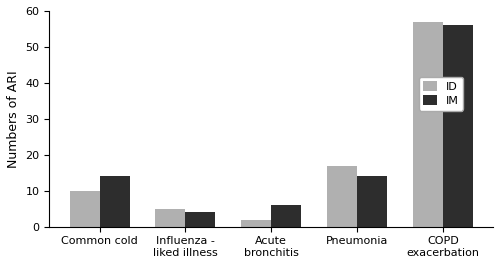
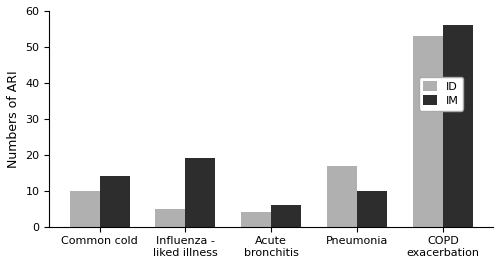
IM/Influenza - liked illness: 4 -> 19
ID/Acute bronchitis: 2 -> 4
IM/Pneumonia: 14 -> 10
ID/COPD exacerbation: 57 -> 53
